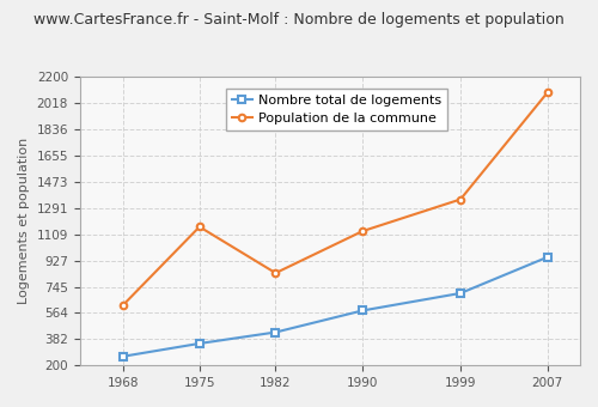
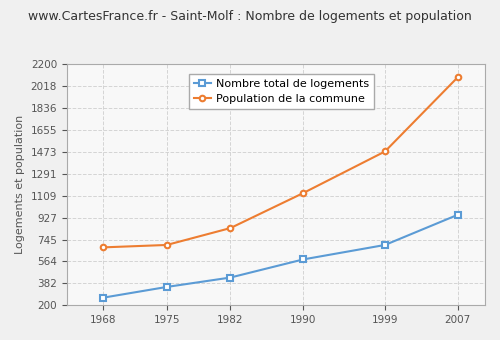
Population de la commune/1968: 620 -> 680
Population de la commune/1975: 1160 -> 700
Population de la commune/1999: 1350 -> 1480
